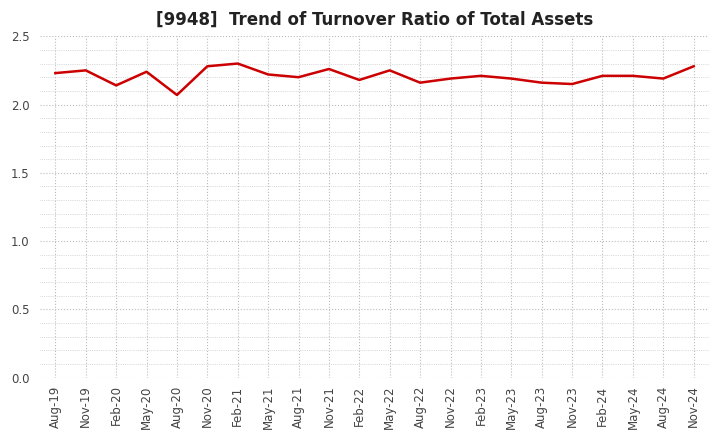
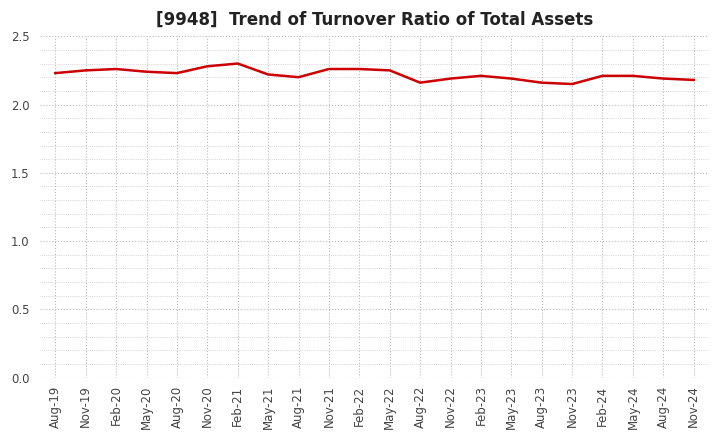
Feb-20: 2.14 -> 2.26
Aug-20: 2.07 -> 2.23
Feb-22: 2.18 -> 2.26
Nov-24: 2.28 -> 2.18
